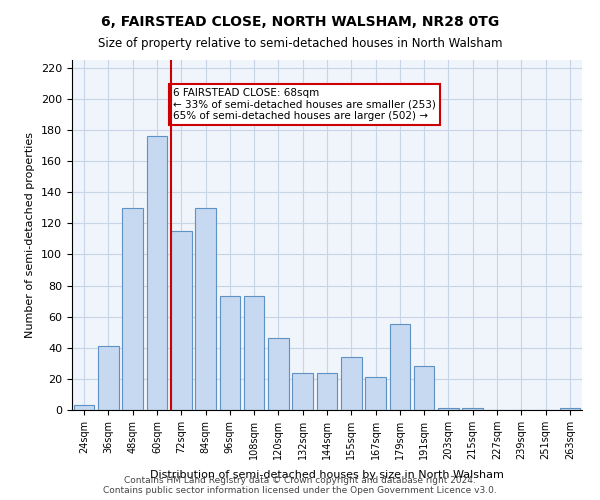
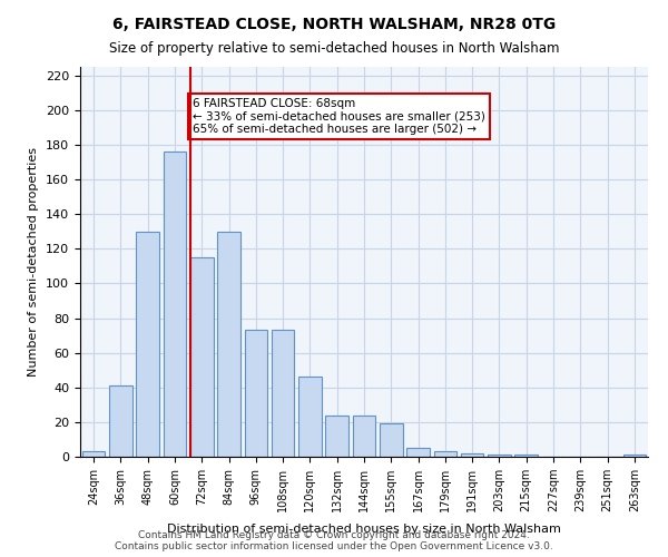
155sqm: 34 -> 19
167sqm: 21 -> 5
179sqm: 55 -> 3
191sqm: 28 -> 2
